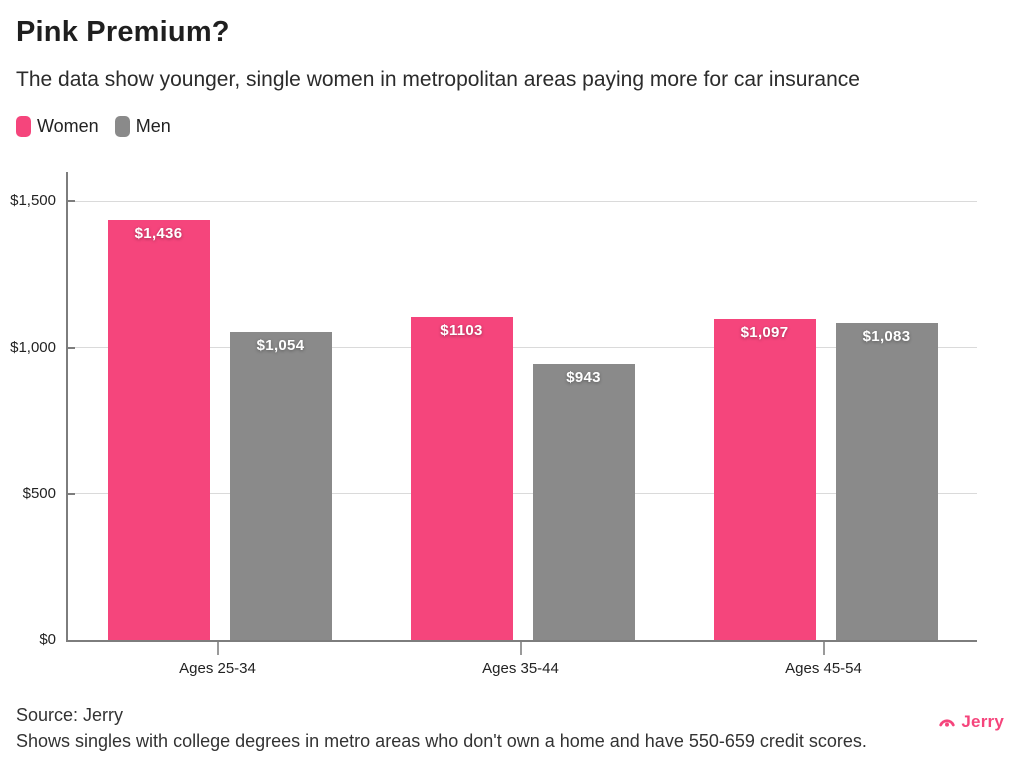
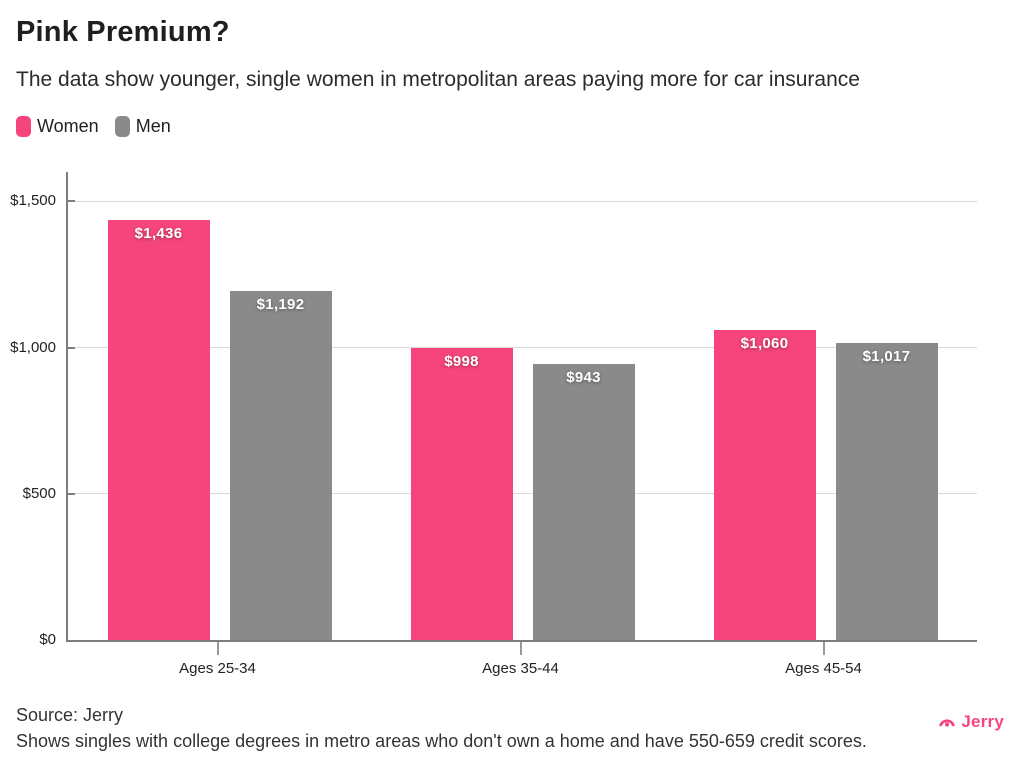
Men/Ages 25-34: $1,054 -> $1,192
Women/Ages 35-44: $1103 -> $998
Women/Ages 45-54: $1,097 -> $1,060
Men/Ages 45-54: $1,083 -> $1,017
